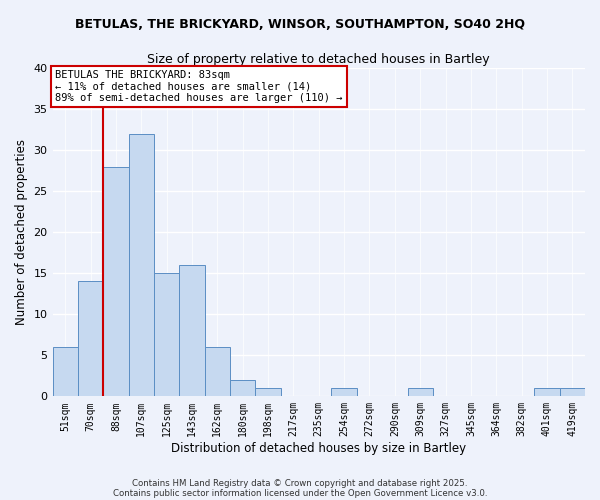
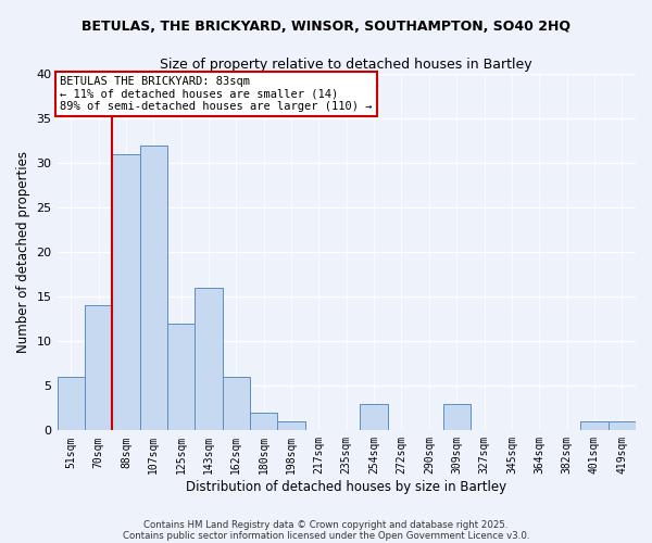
88sqm: 28 -> 31
125sqm: 15 -> 12
254sqm: 1 -> 3
309sqm: 1 -> 3
